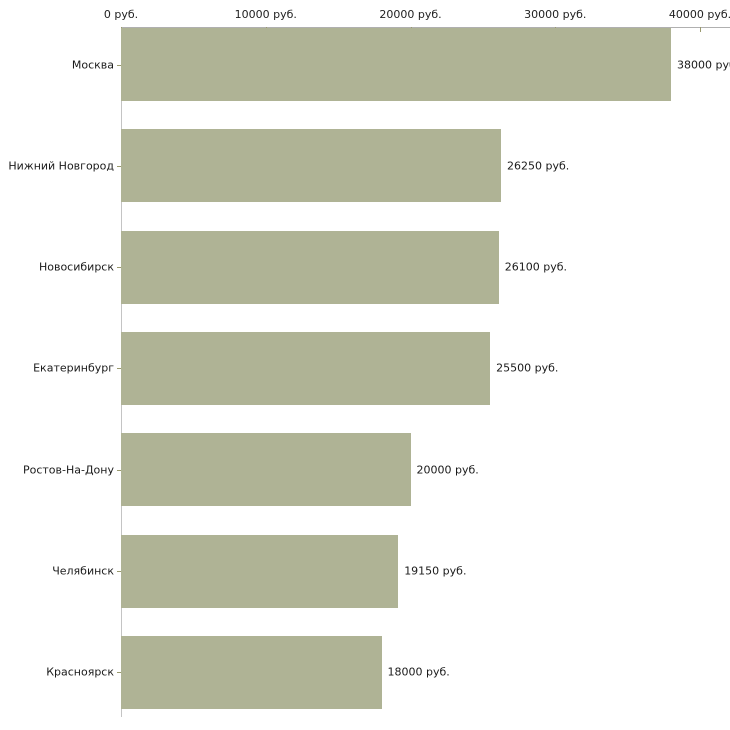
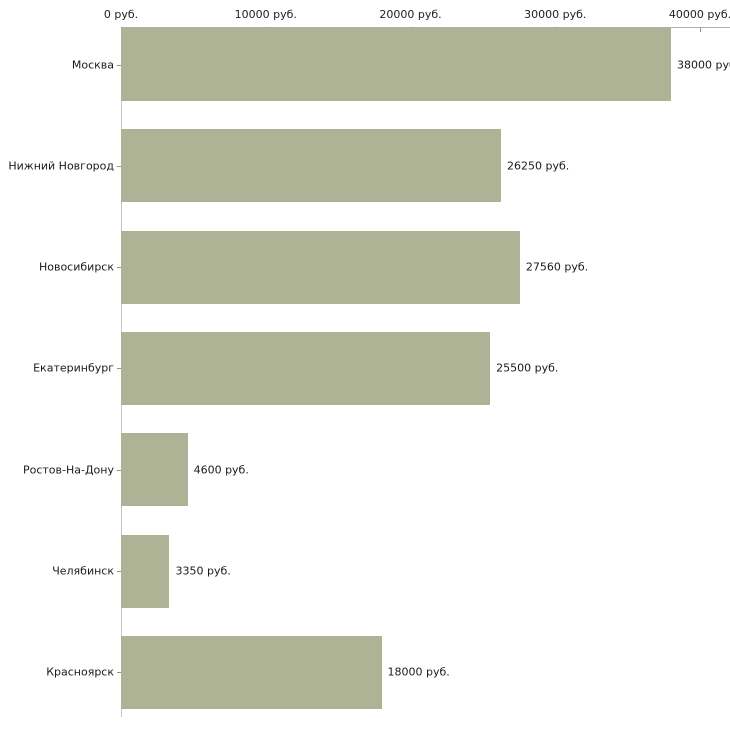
Новосибирск: 26100 -> 27560
Ростов-На-Дону: 20000 -> 4600
Челябинск: 19150 -> 3350
